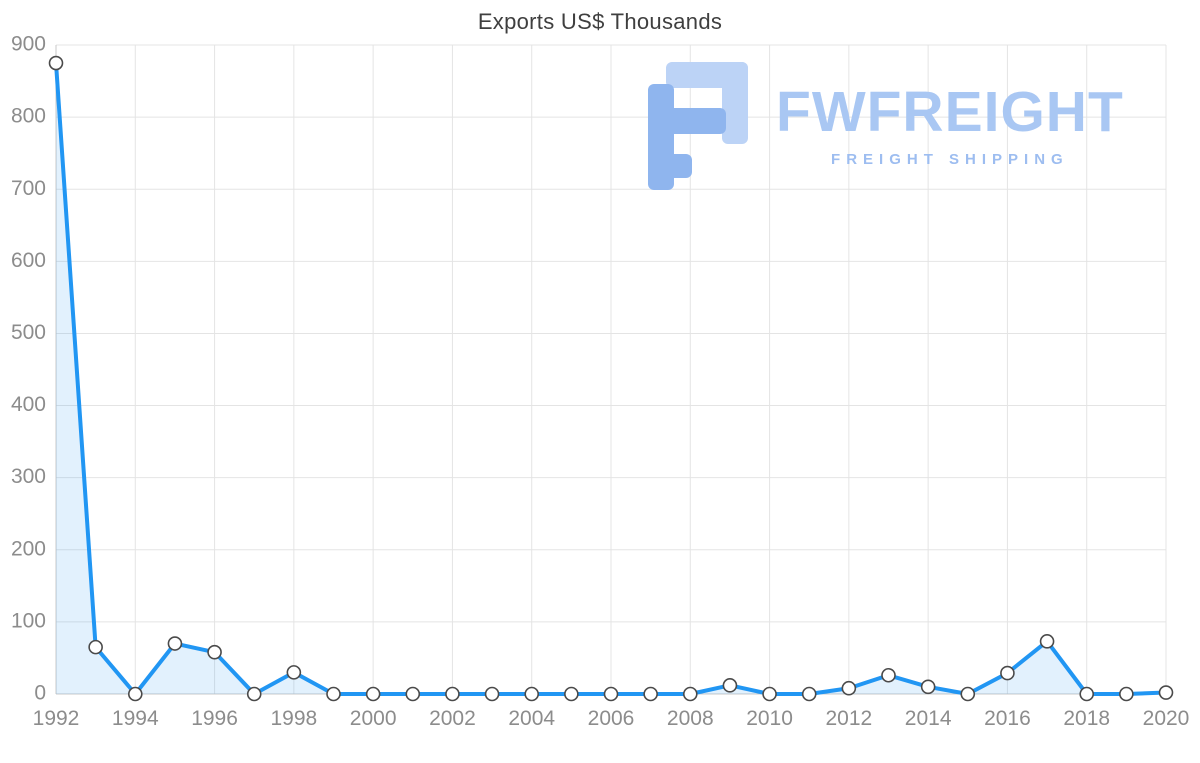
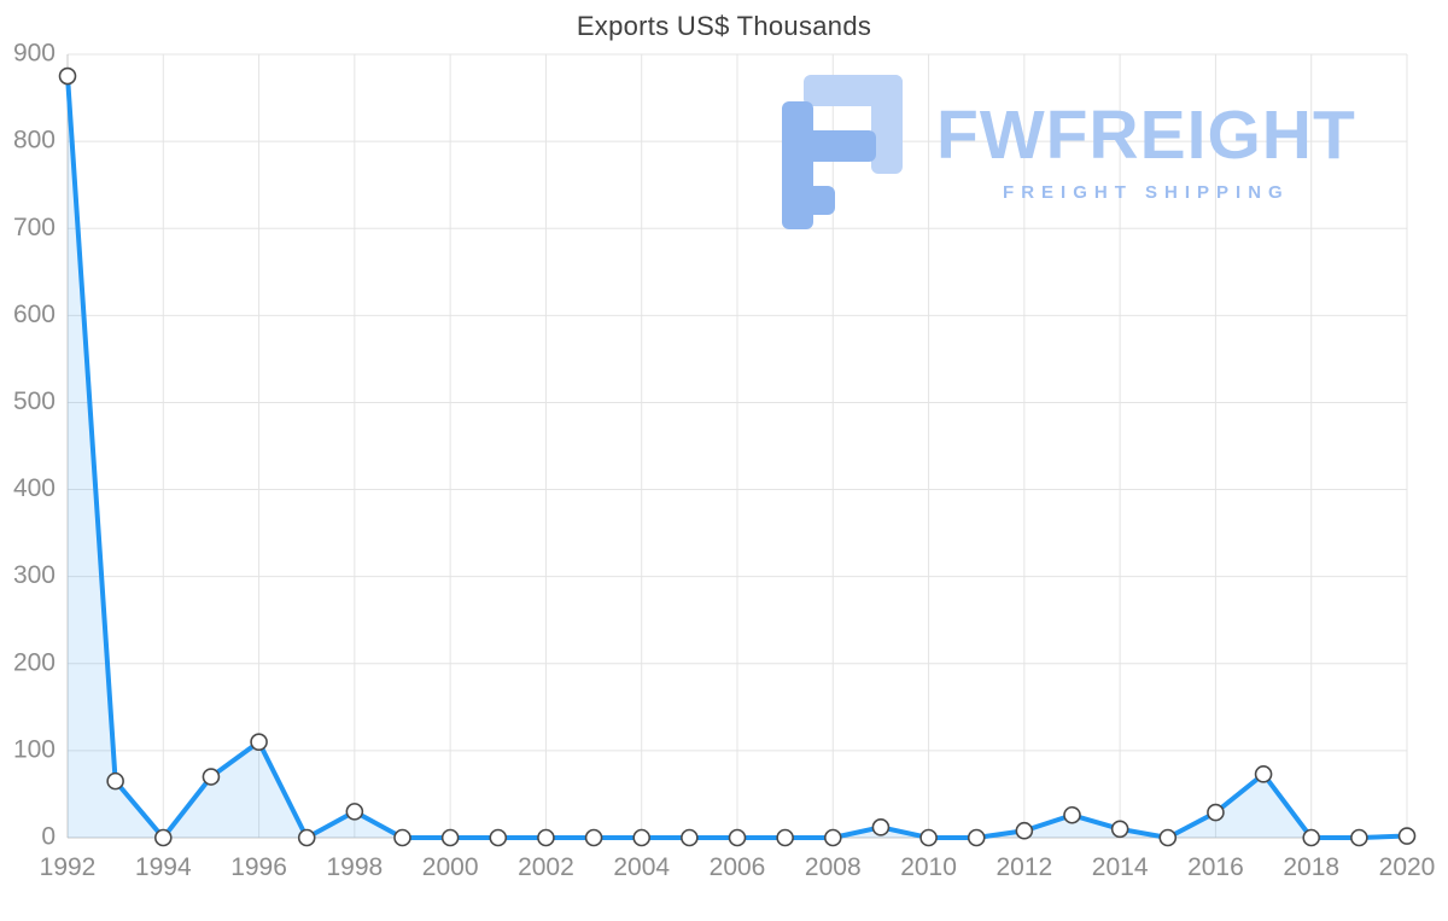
1996: 60 -> 110
